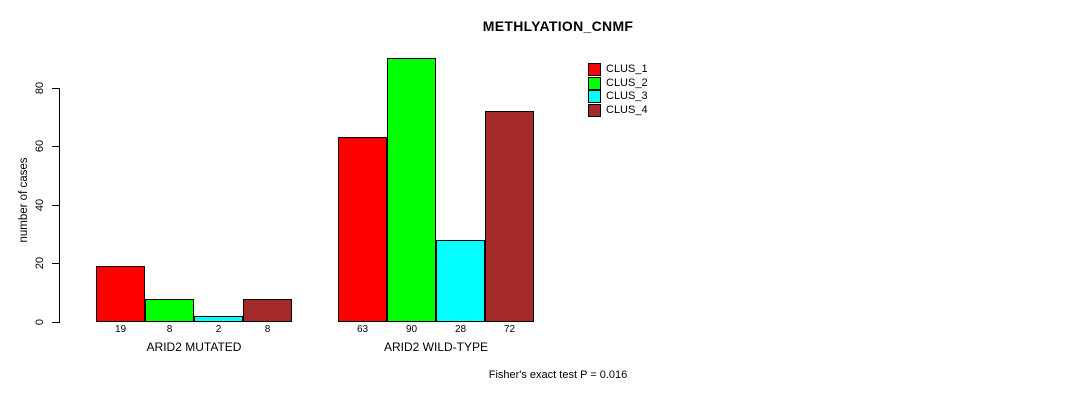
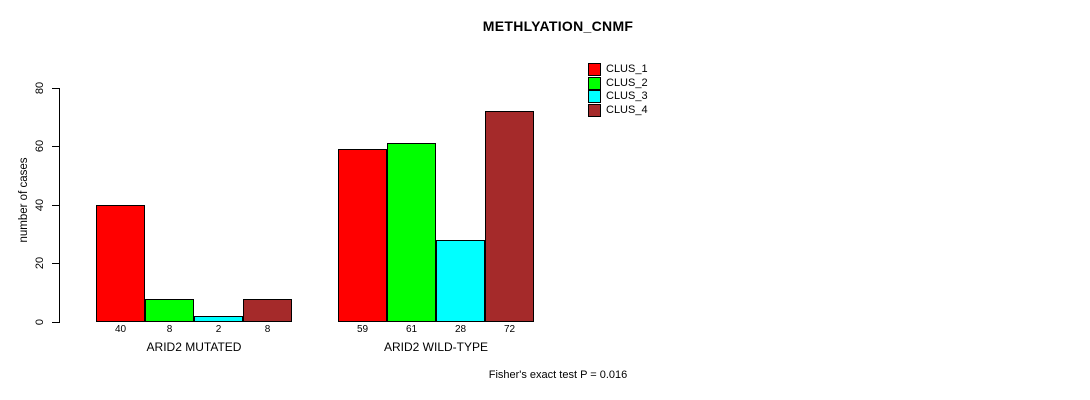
CLUS_1/ARID2 MUTATED: 19 -> 40
CLUS_1/ARID2 WILD-TYPE: 63 -> 59
CLUS_2/ARID2 WILD-TYPE: 90 -> 61
